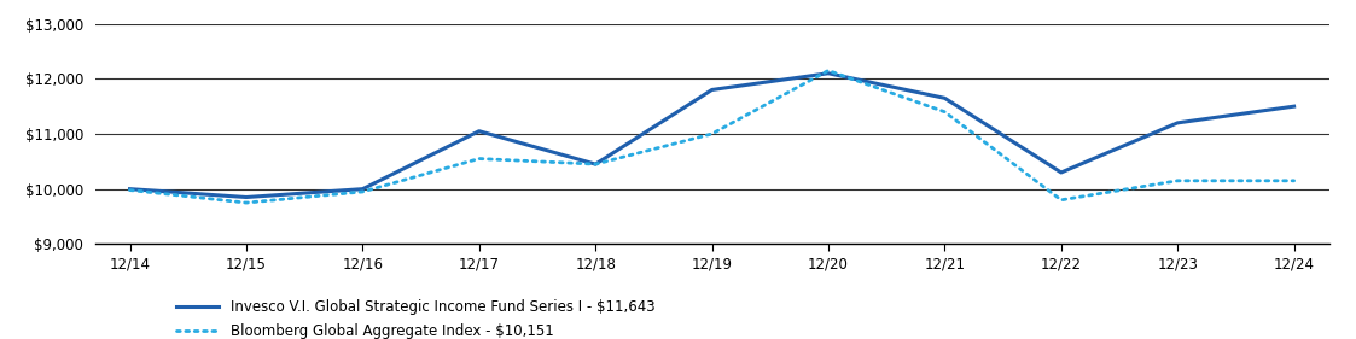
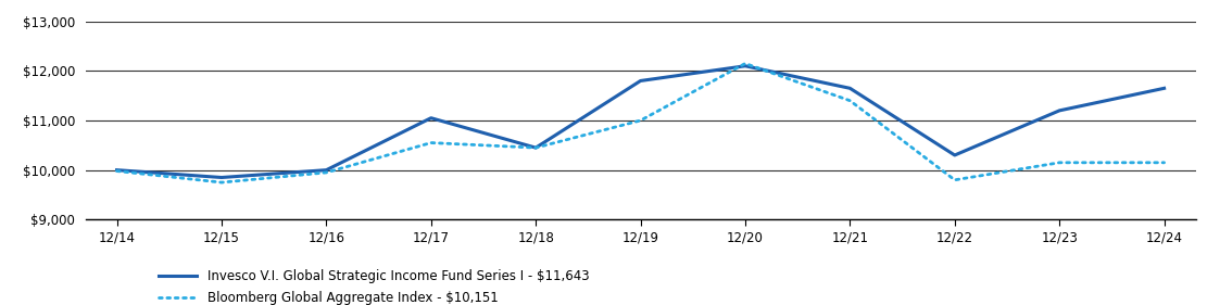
Invesco V.I. Global Strategic Income Fund Series I - $11,643/12/24: $11,500 -> $11,650
